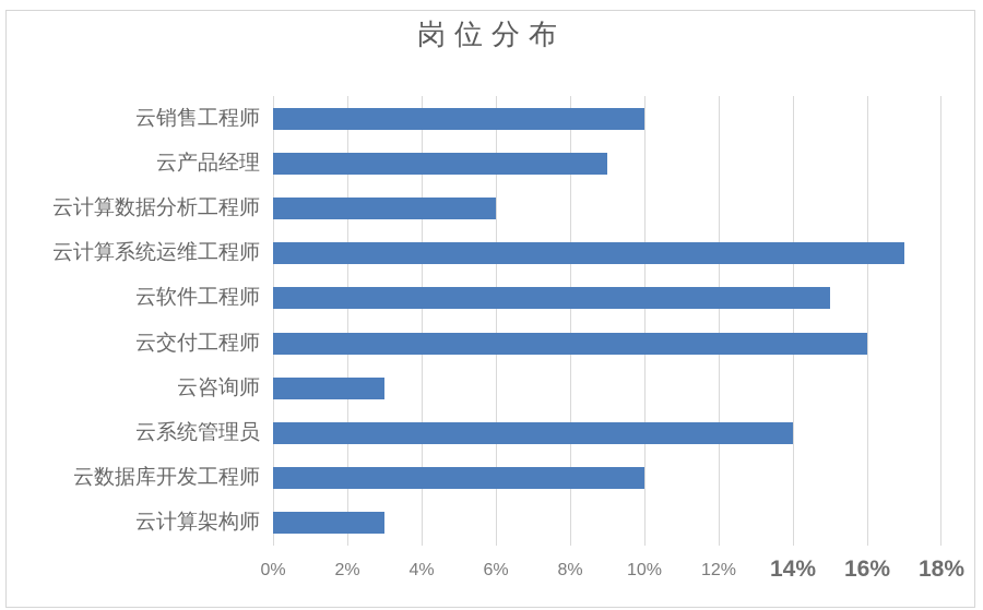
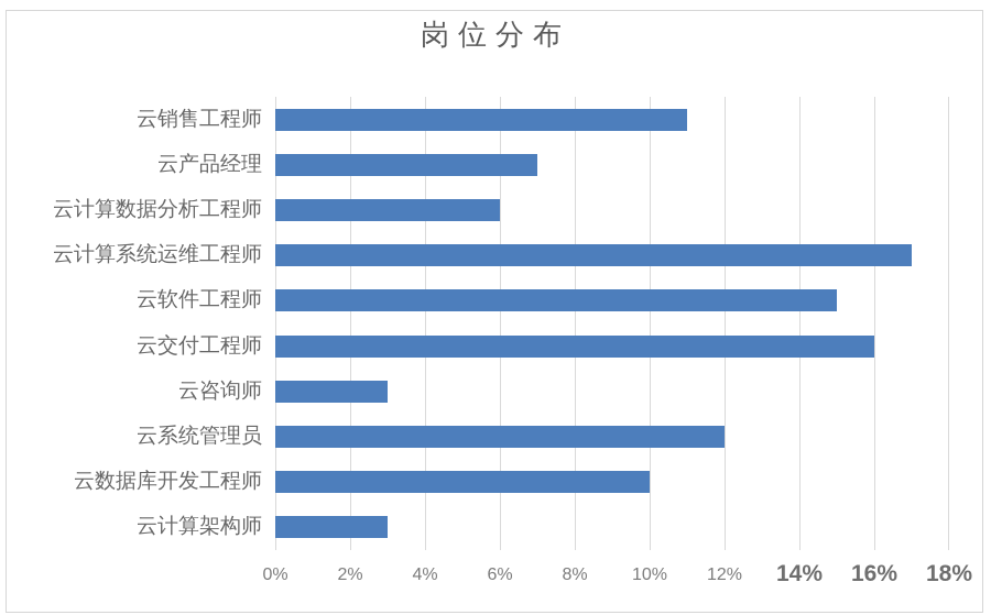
云销售工程师: 10% -> 11%
云产品经理: 9% -> 7%
云系统管理员: 14% -> 12%
